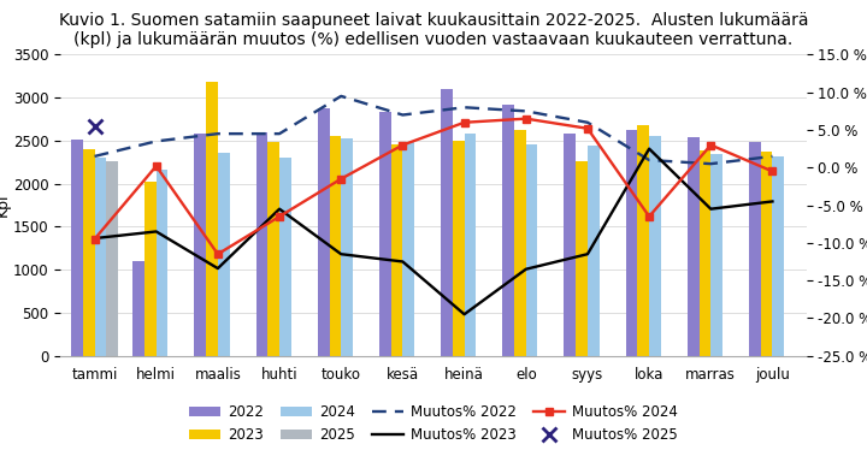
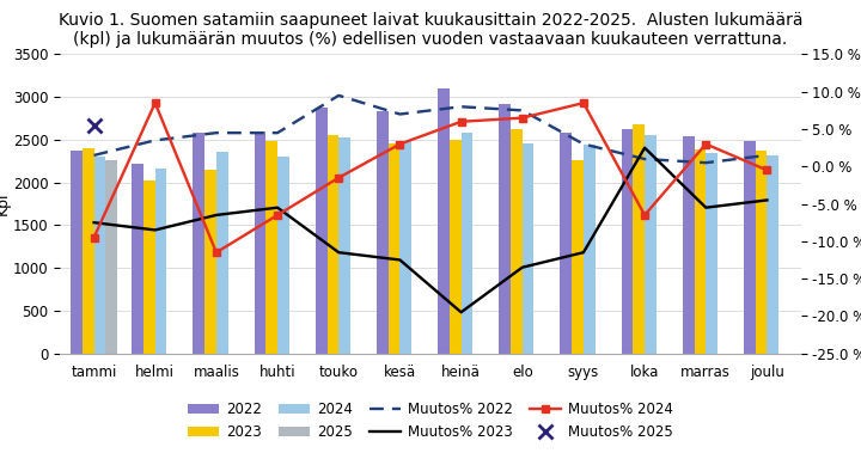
2022/tammi: 2520 -> 2370
Muutos% 2023/tammi: -9.4 % -> -7.5 %
2022/helmi: 1100 -> 2220
Muutos% 2024/helmi: 0.2 % -> 8.5 %
2023/maalis: 3180 -> 2150
Muutos% 2023/maalis: -13.4 % -> -6.5 %
Muutos% 2022/syys: 6.0 % -> 3.0 %
Muutos% 2024/syys: 5.2 % -> 8.5 %
